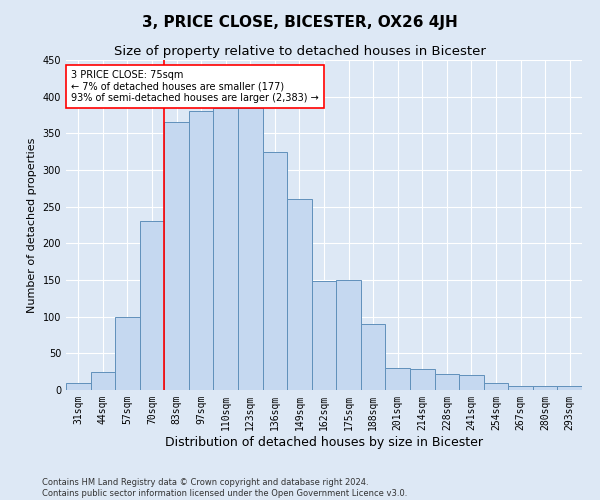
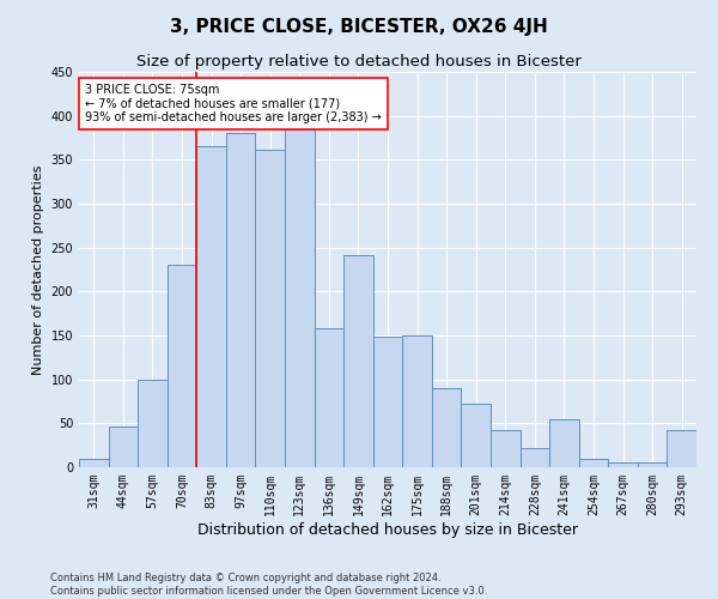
44sqm: 25 -> 46
110sqm: 385 -> 362
136sqm: 325 -> 158
149sqm: 260 -> 242
201sqm: 30 -> 72
214sqm: 28 -> 42
241sqm: 20 -> 54
293sqm: 5 -> 42
